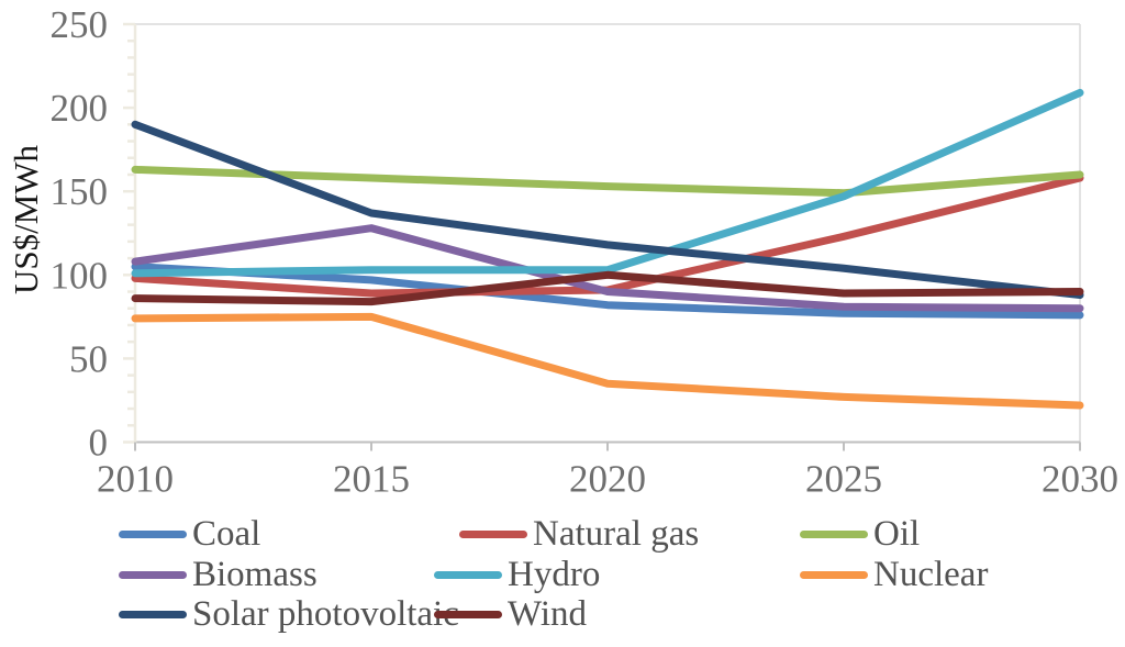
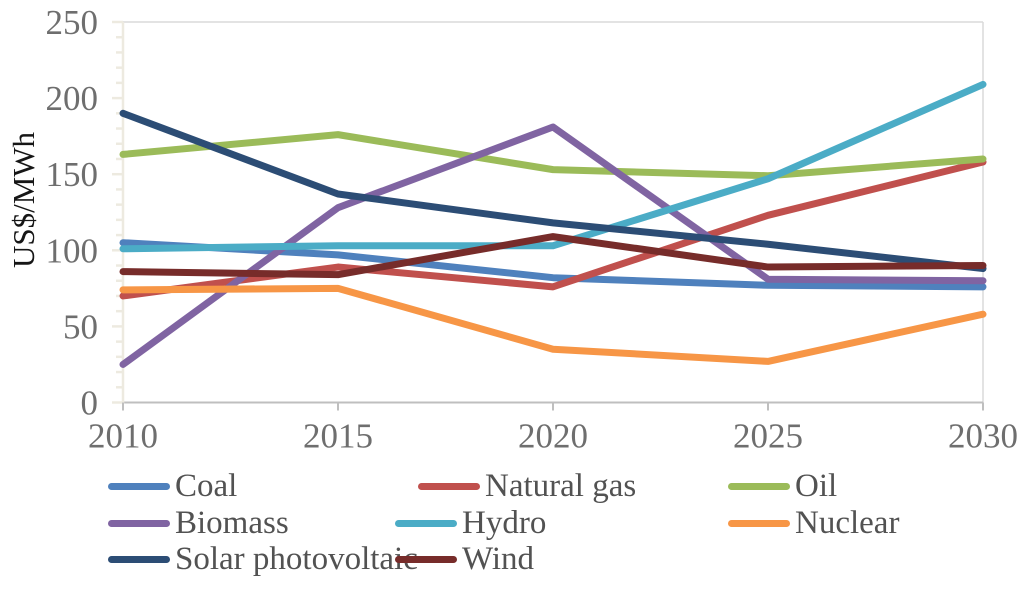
Natural gas/2010: 98 -> 70
Biomass/2010: 108 -> 25
Oil/2015: 158 -> 176
Natural gas/2020: 91 -> 76
Biomass/2020: 90 -> 181
Wind/2020: 100 -> 109
Nuclear/2030: 22 -> 58
